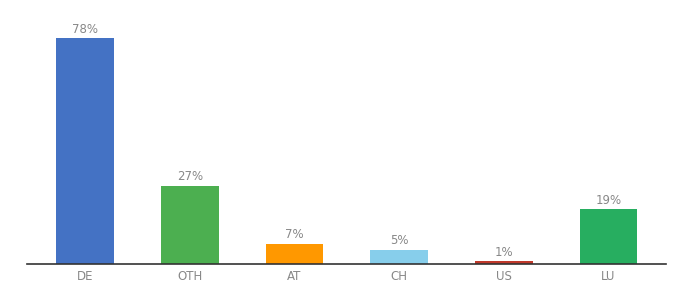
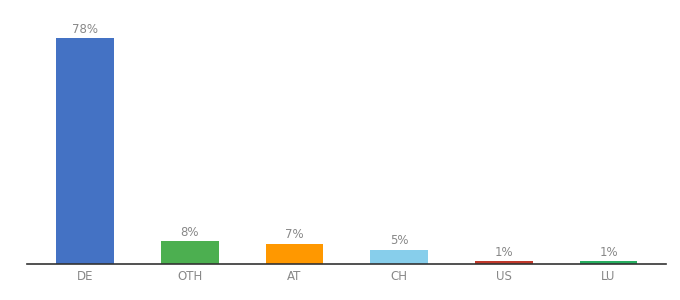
OTH: 27% -> 8%
LU: 19% -> 1%
